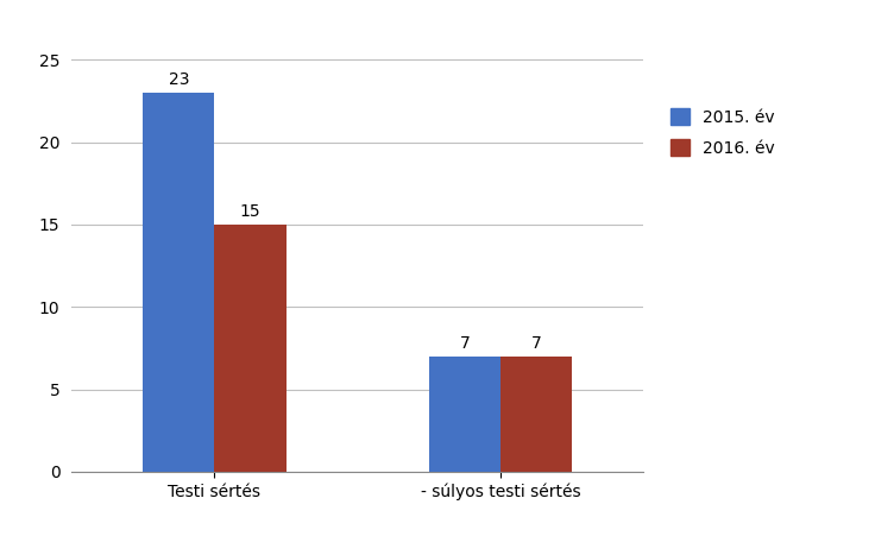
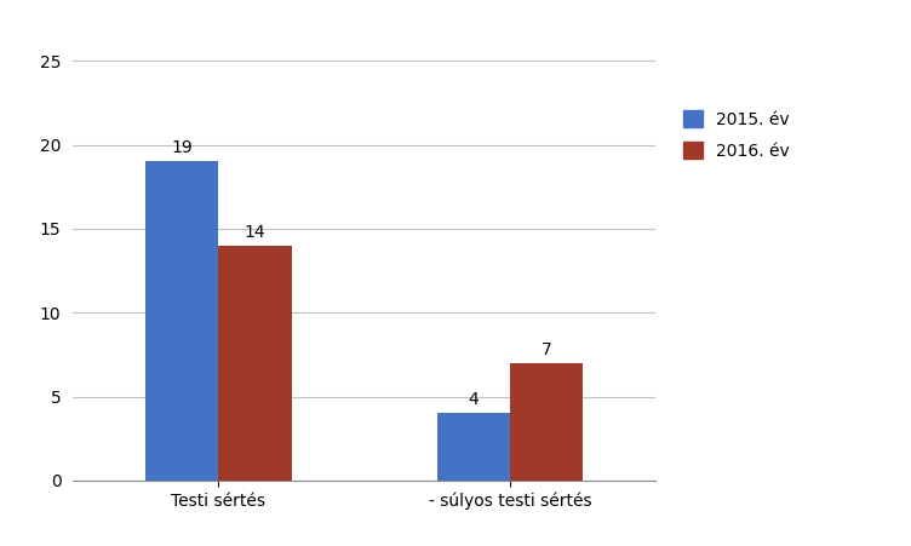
2015. év/Testi sértés: 23 -> 19
2016. év/Testi sértés: 15 -> 14
2015. év/- súlyos testi sértés: 7 -> 4
